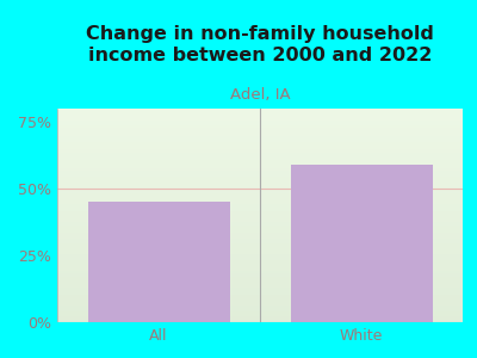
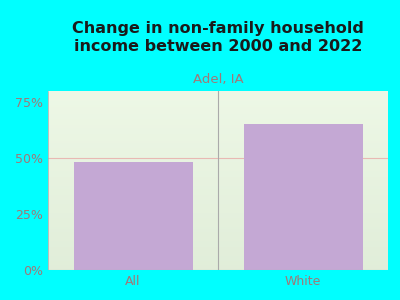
All: 45% -> 48%
White: 59% -> 65%
